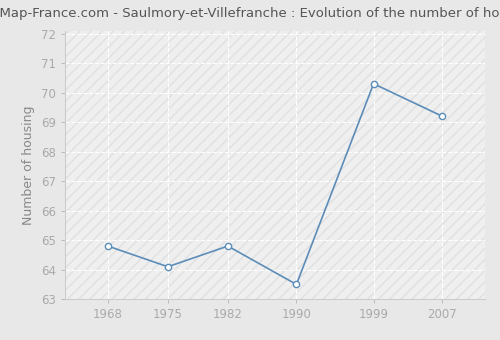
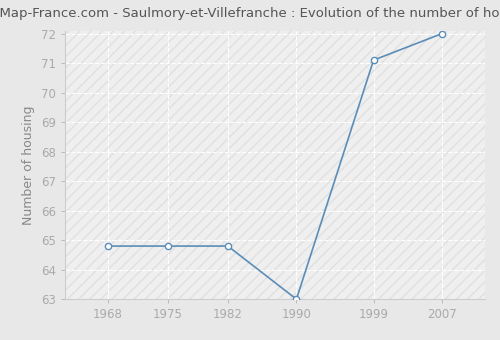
1975: 64.1 -> 64.8
1990: 63.5 -> 63.0
1999: 70.3 -> 71.1
2007: 69.2 -> 72.0
